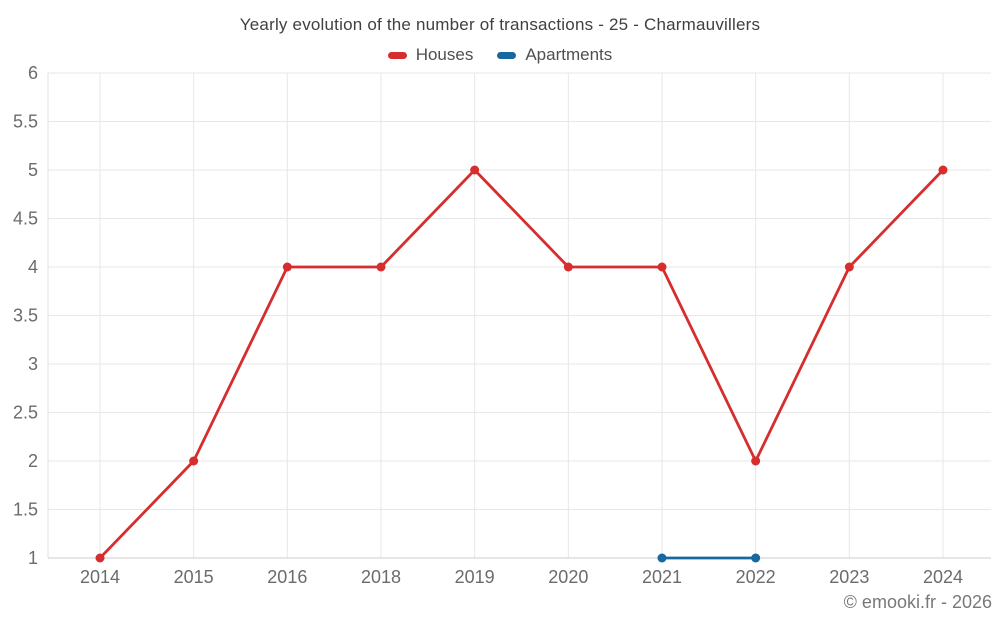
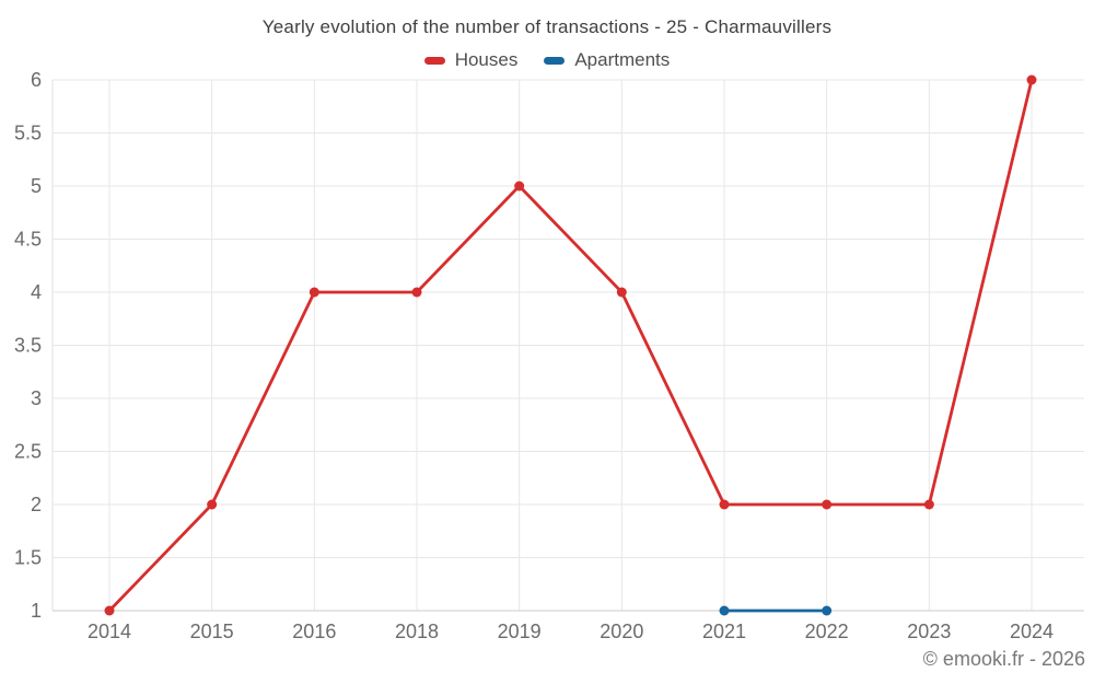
Houses/2021: 4 -> 2
Houses/2023: 4 -> 2
Houses/2024: 5 -> 6
